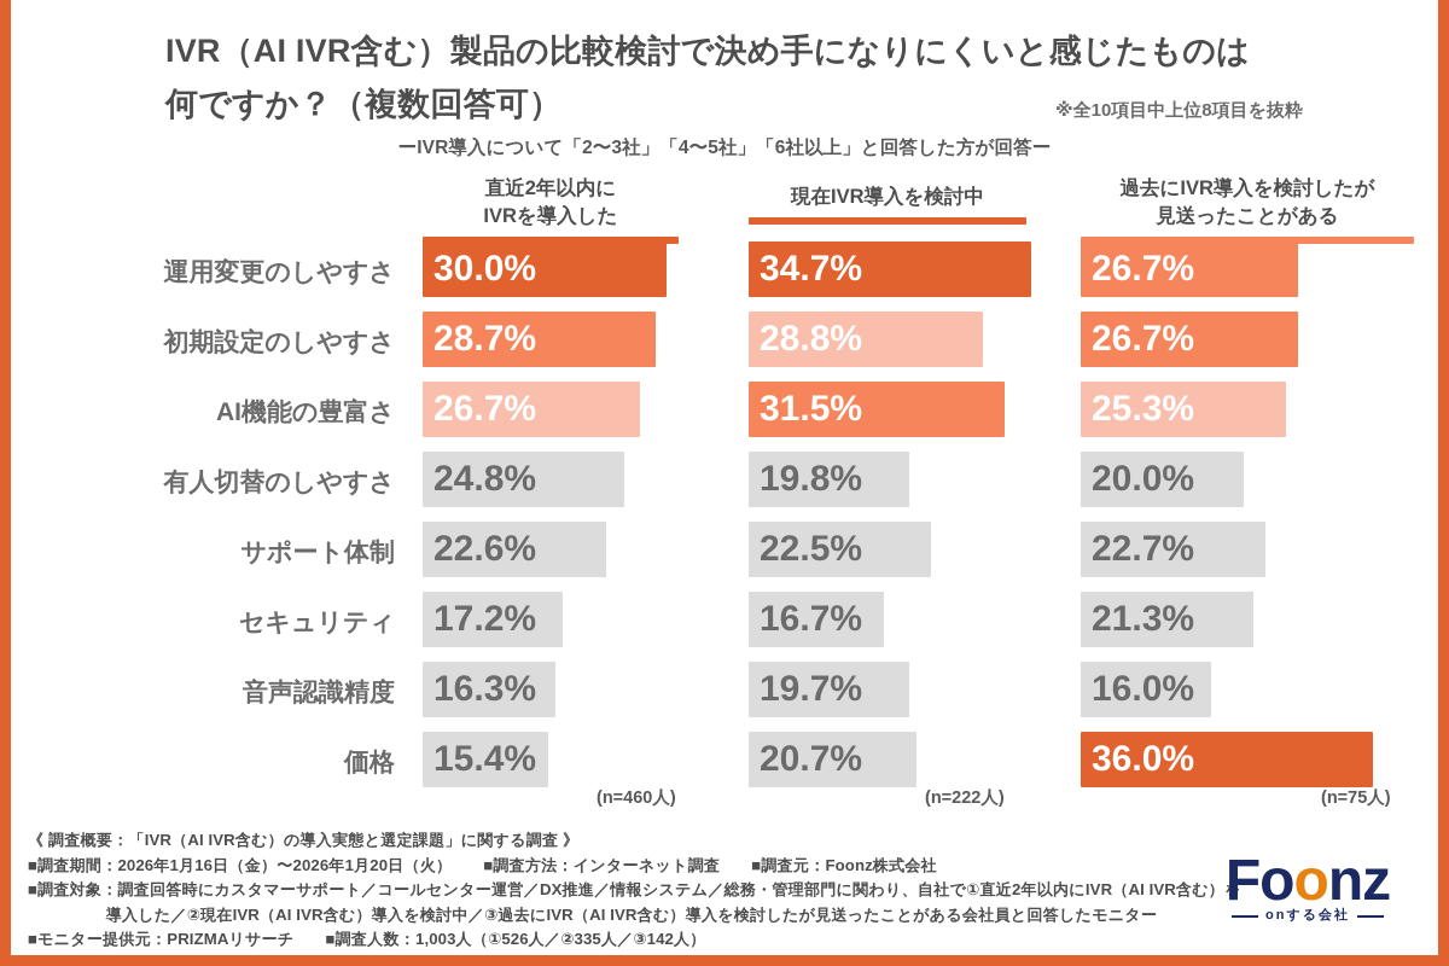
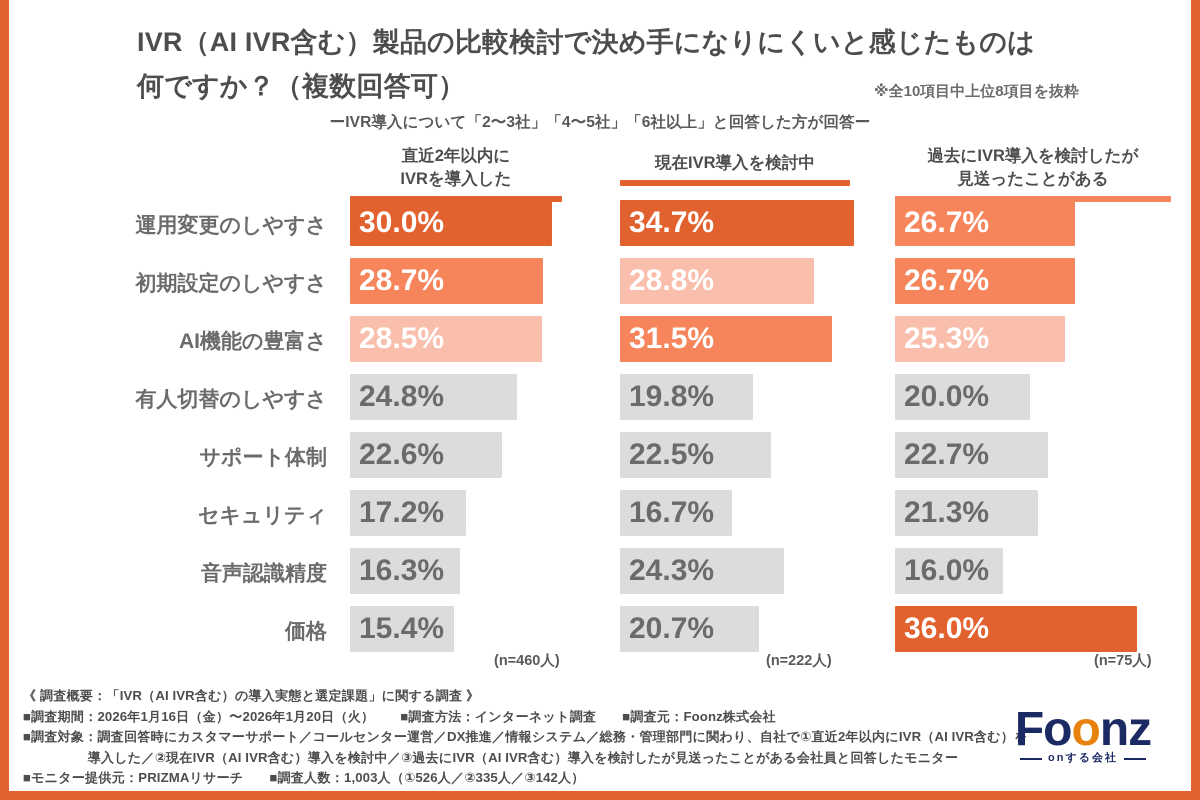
直近2年以内にIVRを導入した/AI機能の豊富さ: 26.7% -> 28.5%
現在IVR導入を検討中/音声認識精度: 19.7% -> 24.3%
